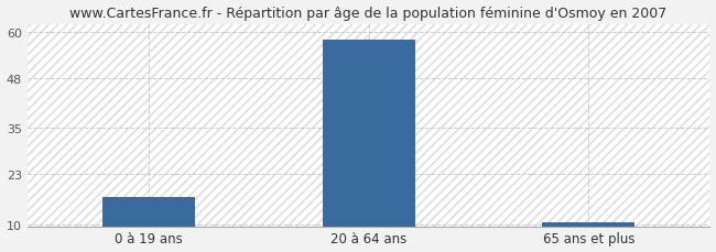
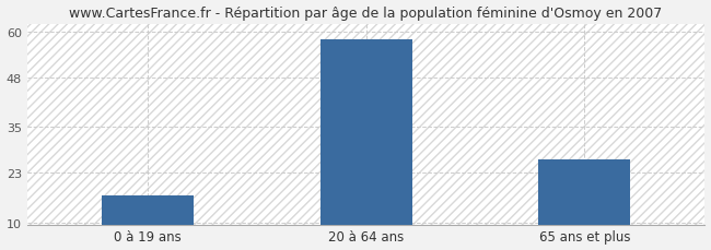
65 ans et plus: 10.5 -> 26.5
